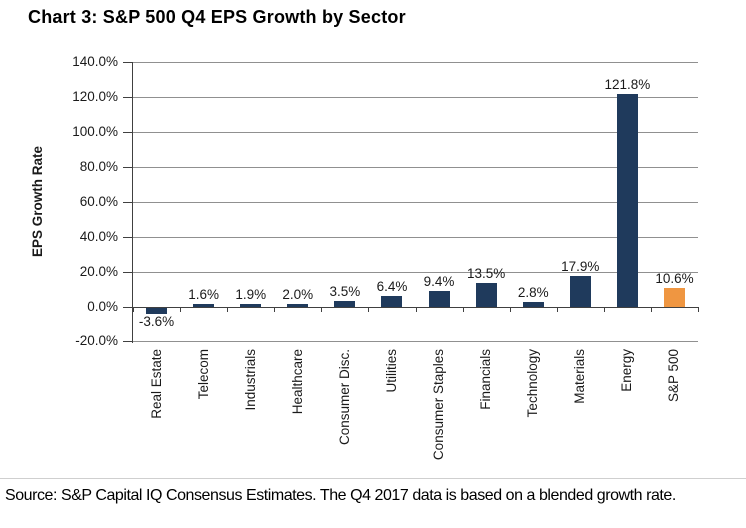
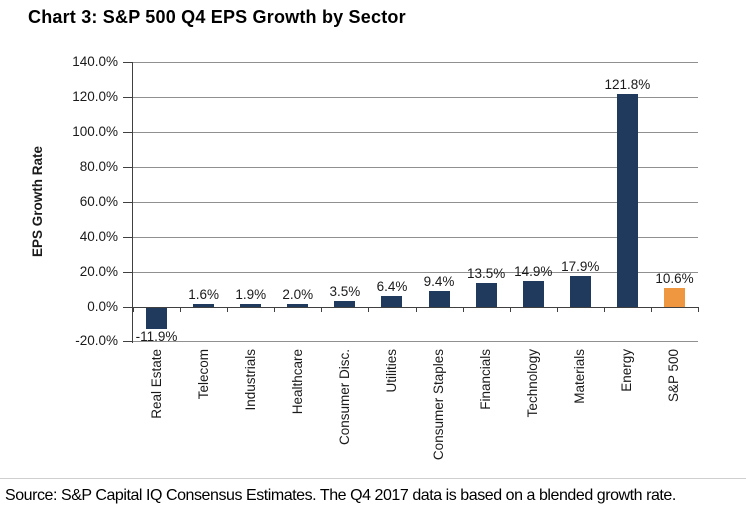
Real Estate: -3.6% -> -11.9%
Technology: 2.8% -> 14.9%
